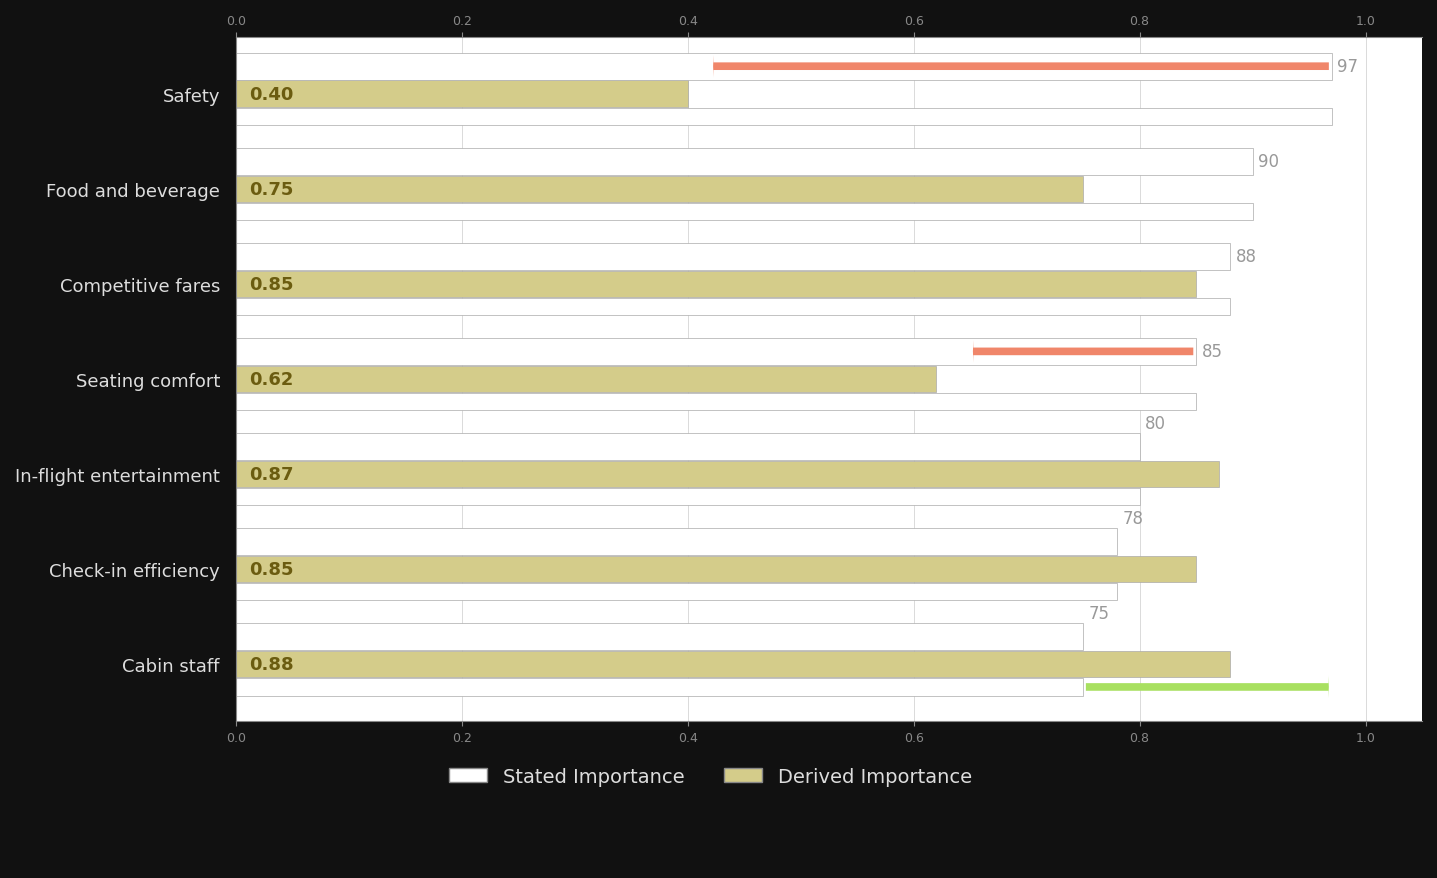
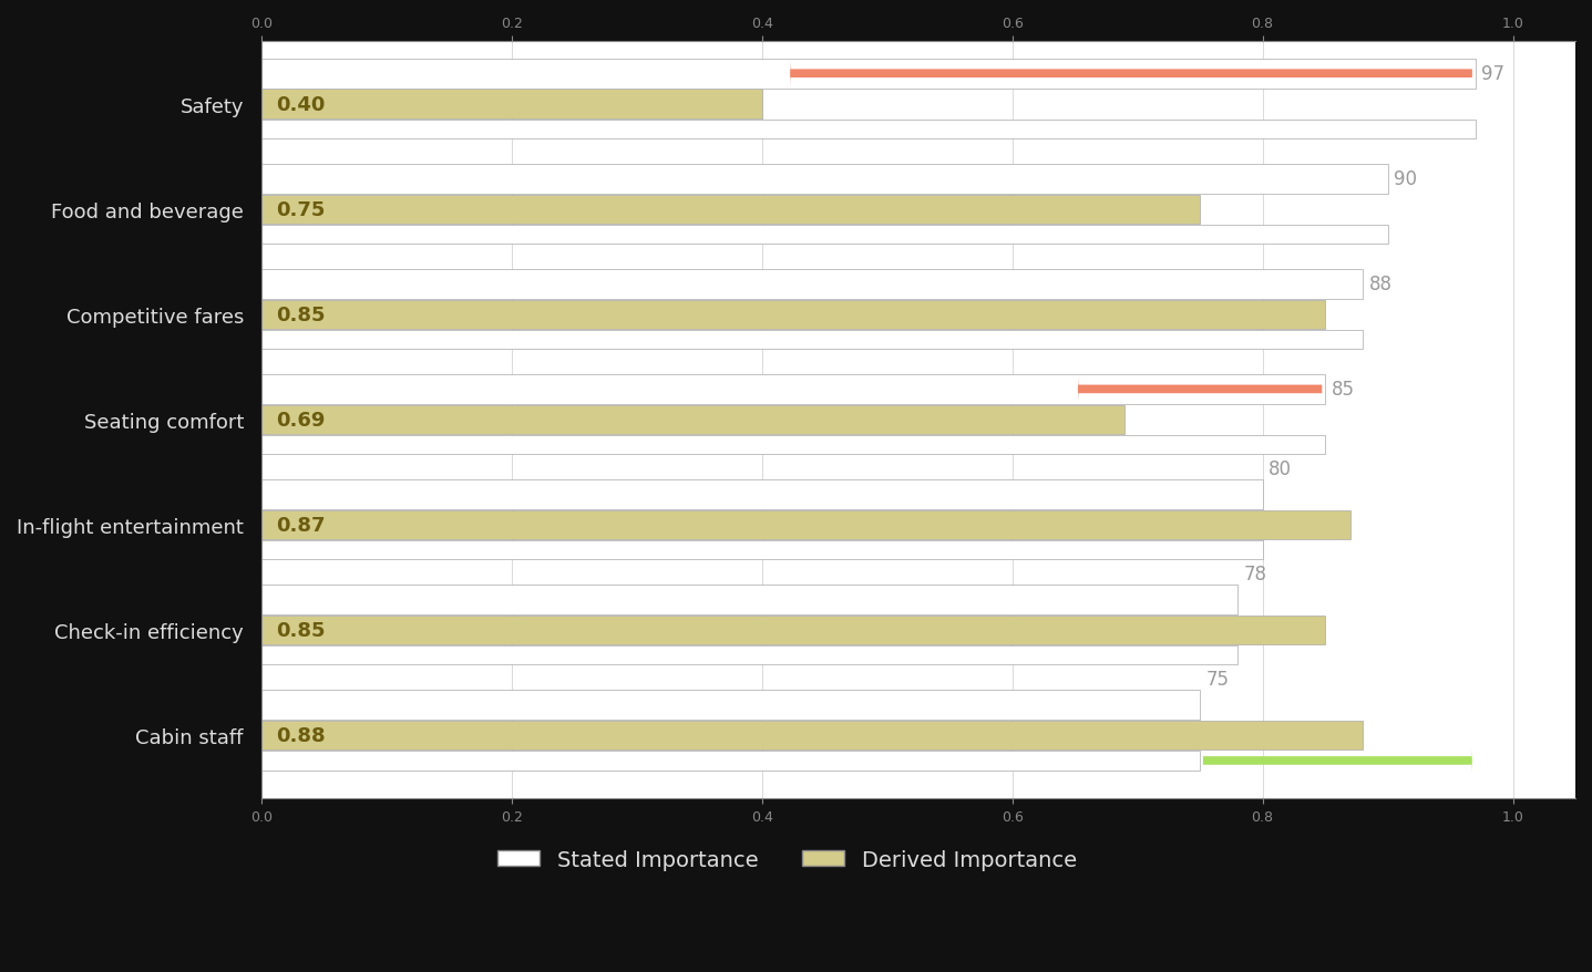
Derived Importance/Seating comfort: 0.62 -> 0.69
